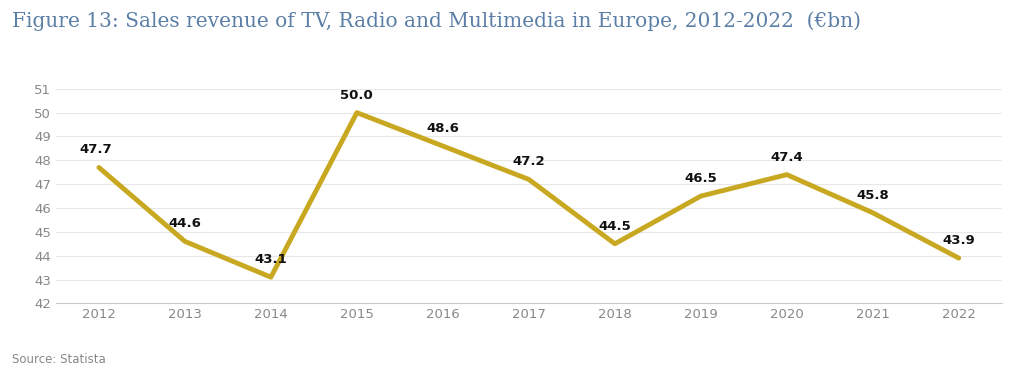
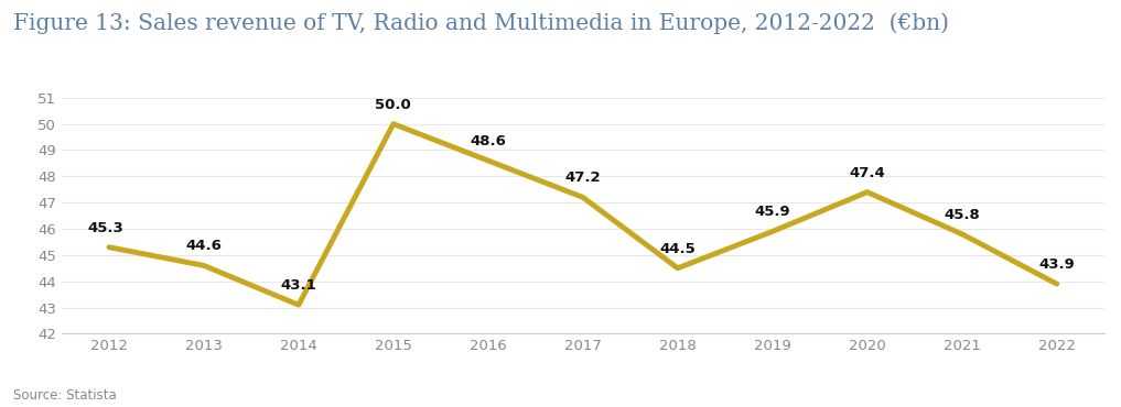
2012: 47.7 -> 45.3
2019: 46.5 -> 45.9
